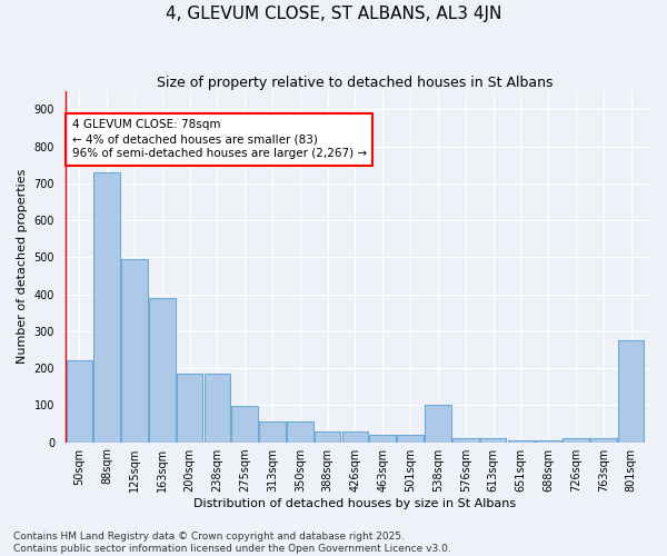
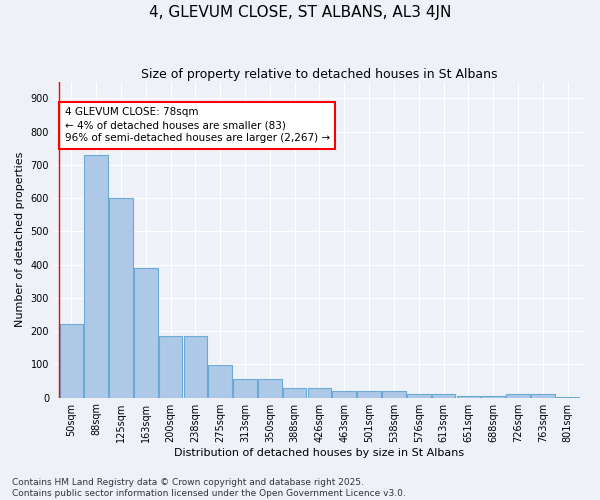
125sqm: 495 -> 600
538sqm: 100 -> 20
801sqm: 275 -> 3
